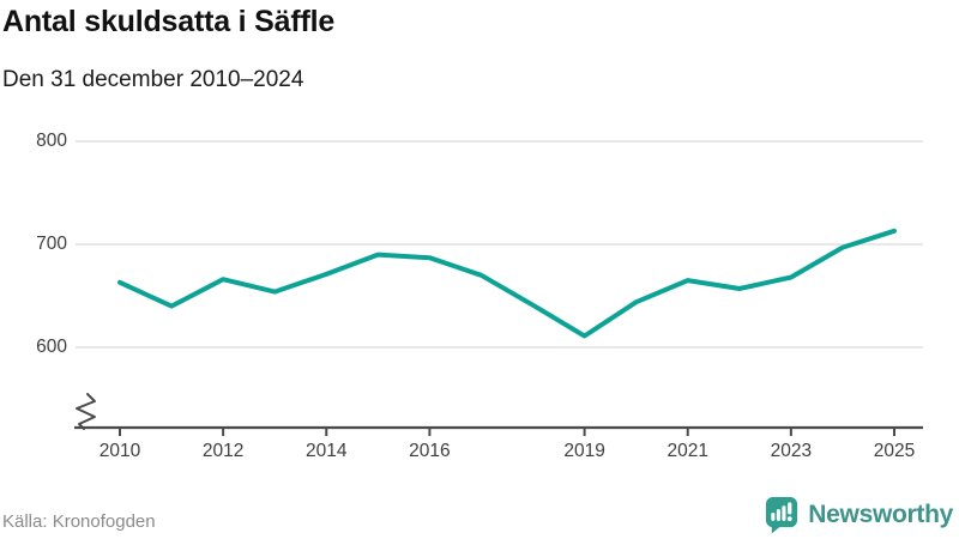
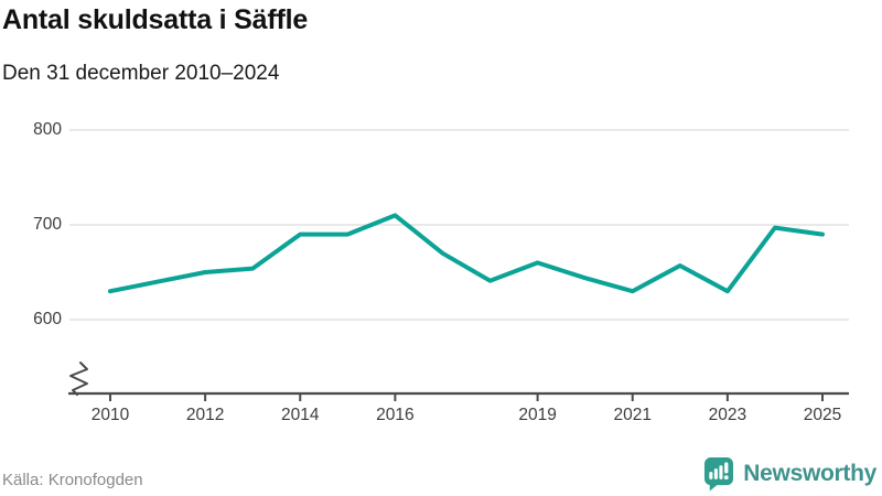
2010: 660 -> 630
2012: 670 -> 650
2014: 670 -> 690
2016: 690 -> 710
2019: 610 -> 660
2021: 660 -> 630
2023: 670 -> 630
2025: 710 -> 690
